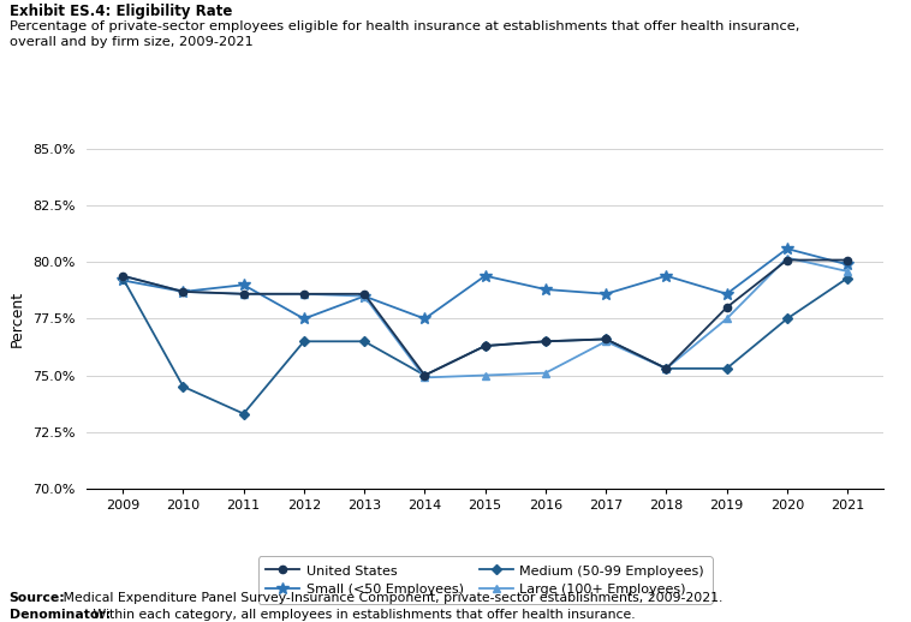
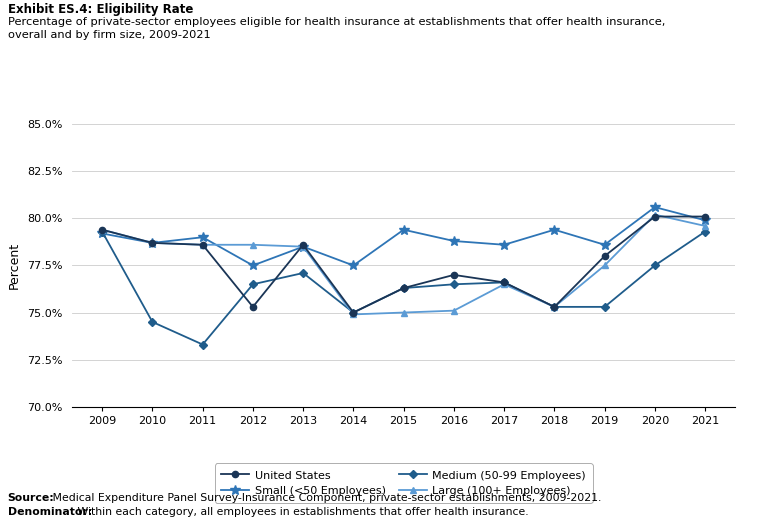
United States/2012: 78.6% -> 75.3%
Medium (50-99 Employees)/2013: 76.5% -> 77.1%
United States/2016: 76.5% -> 77.0%
